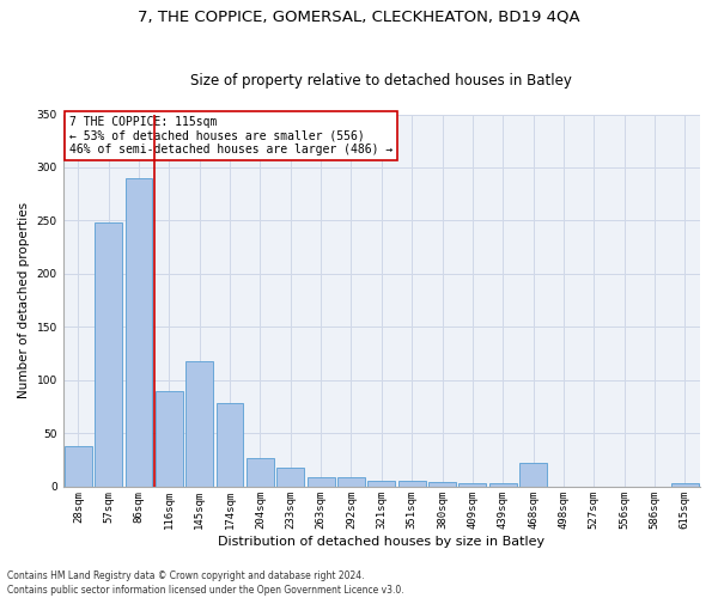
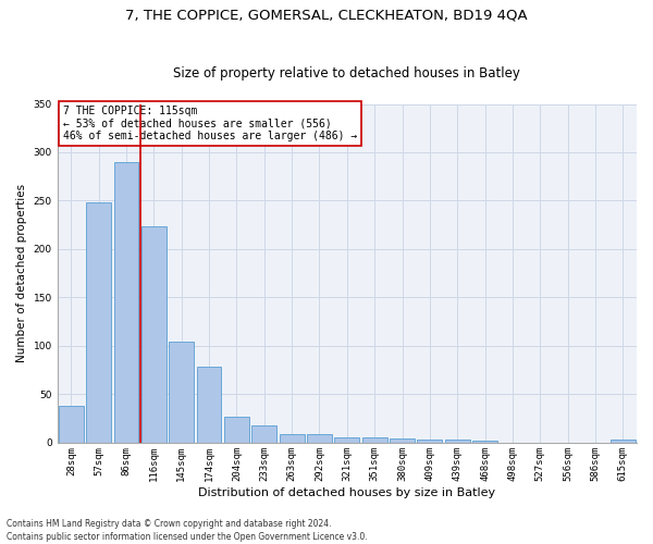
116sqm: 90 -> 224
145sqm: 118 -> 104
468sqm: 22 -> 2
